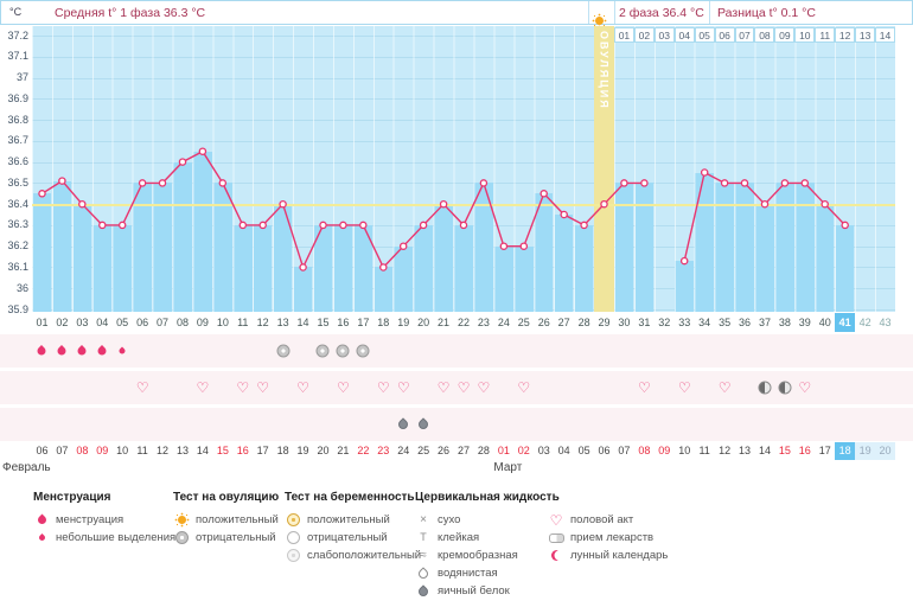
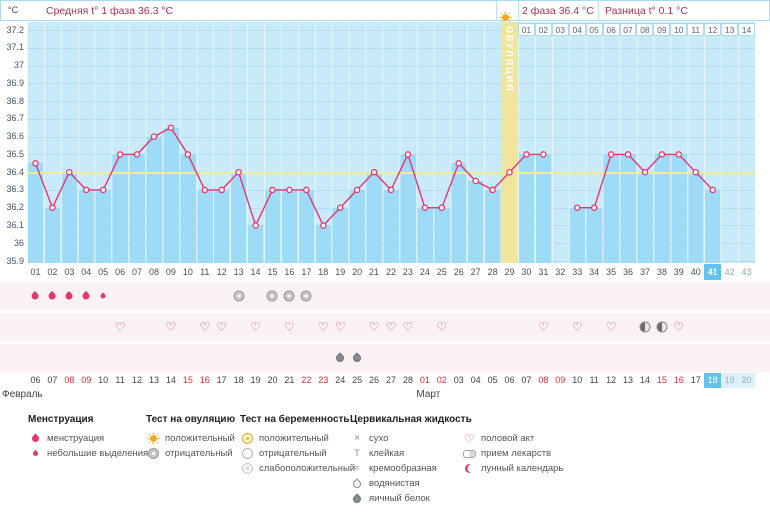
02: 36.51 -> 36.20
33: 36.13 -> 36.20
34: 36.55 -> 36.20
